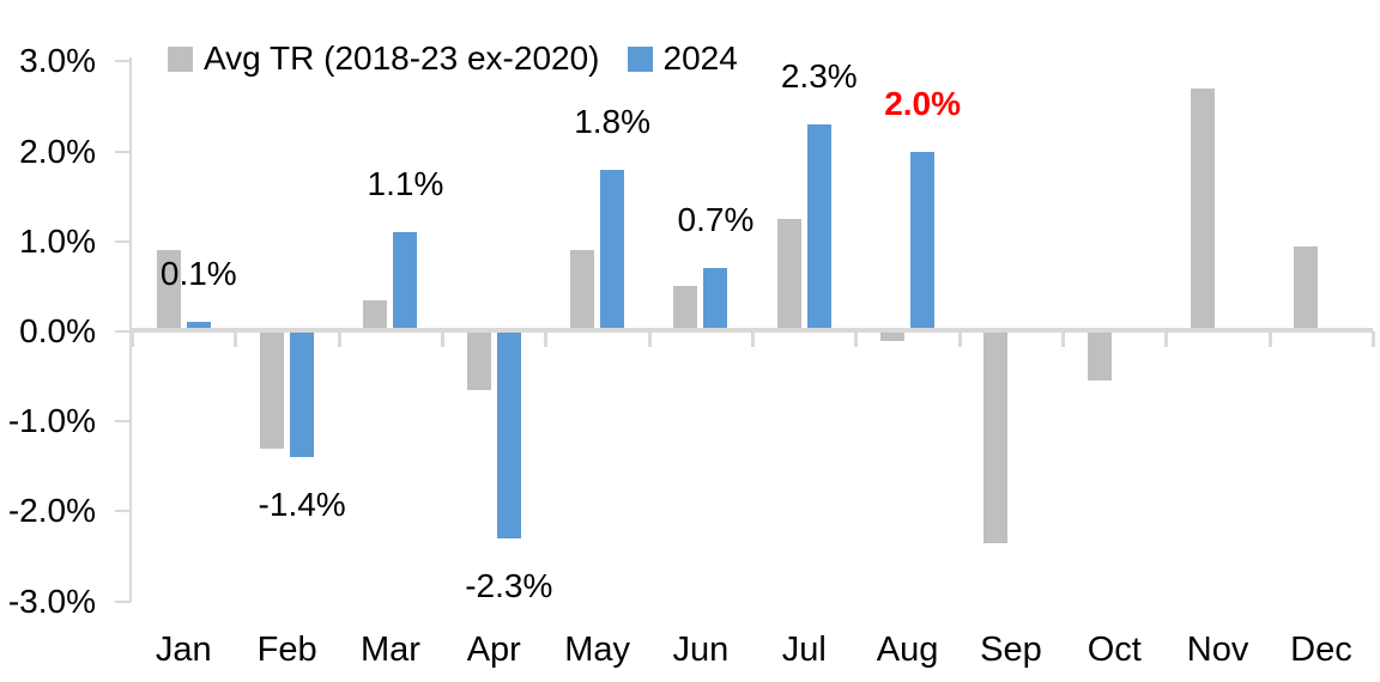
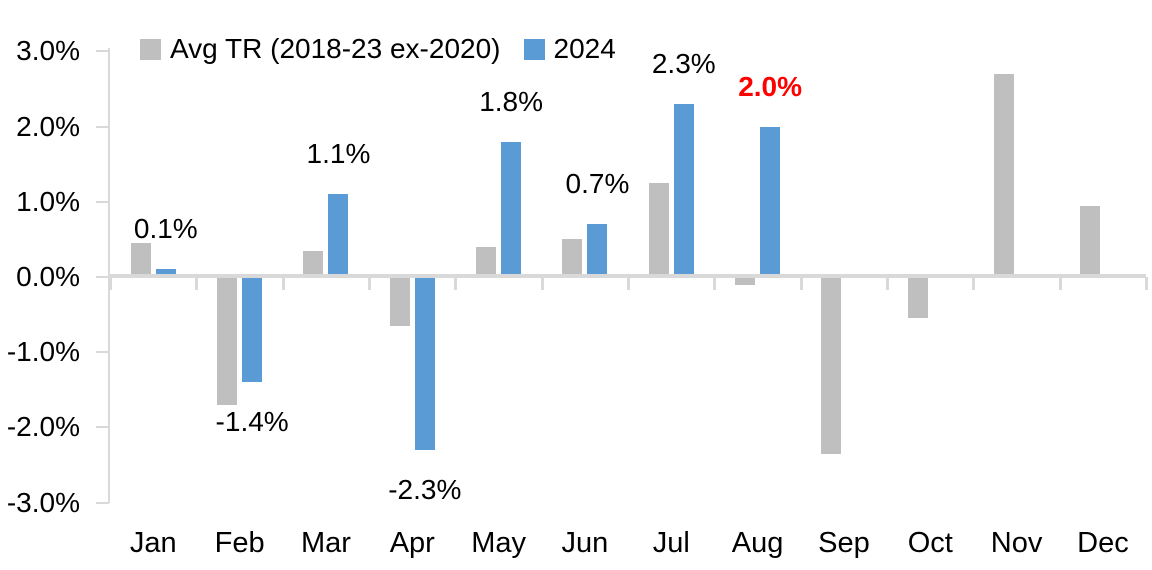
Avg TR (2018-23 ex-2020)/Jan: 0.9% -> 0.5%
Avg TR (2018-23 ex-2020)/Feb: -1.3% -> -1.7%
Avg TR (2018-23 ex-2020)/May: 0.9% -> 0.4%
